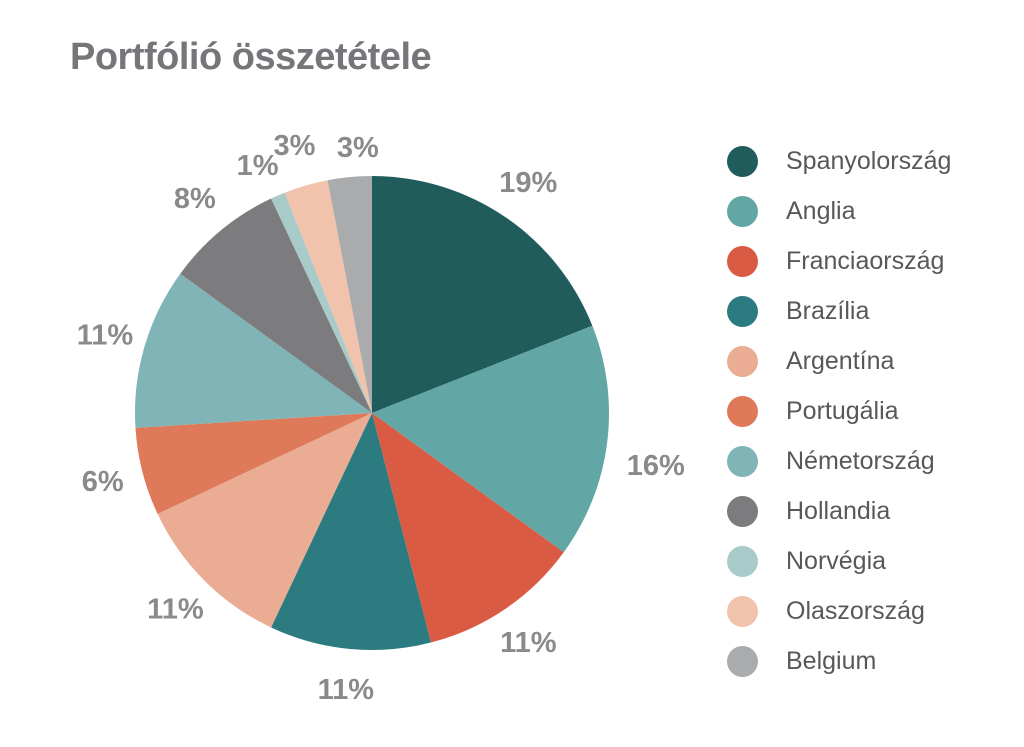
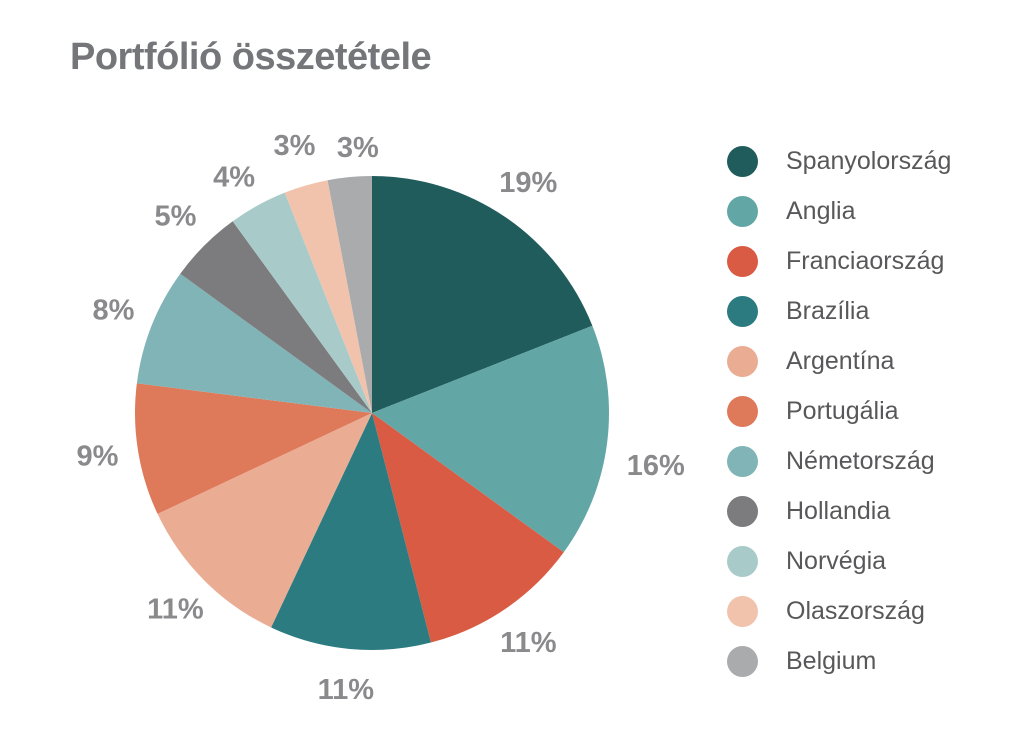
Portugália: 6% -> 9%
Németország: 11% -> 8%
Hollandia: 8% -> 5%
Norvégia: 1% -> 4%
